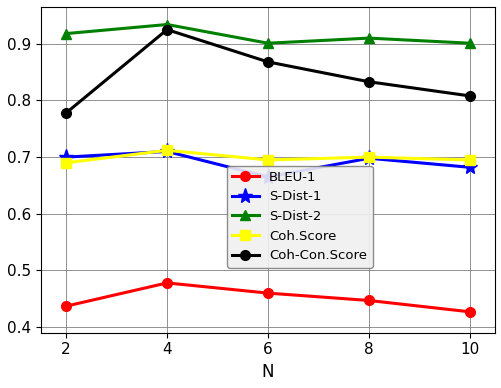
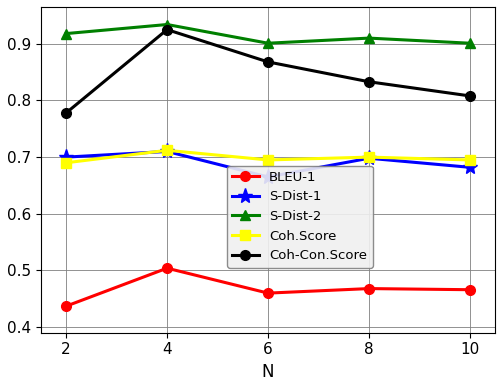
BLEU-1/4: 0.478 -> 0.504
BLEU-1/8: 0.447 -> 0.468
BLEU-1/10: 0.427 -> 0.466
